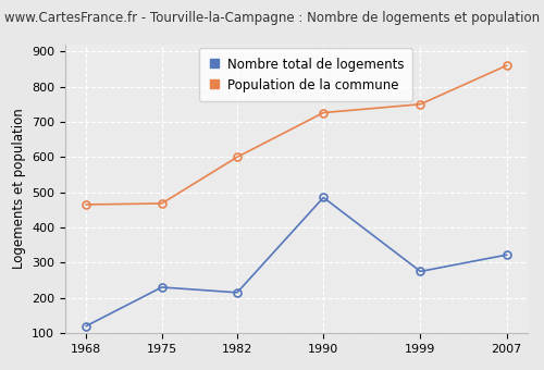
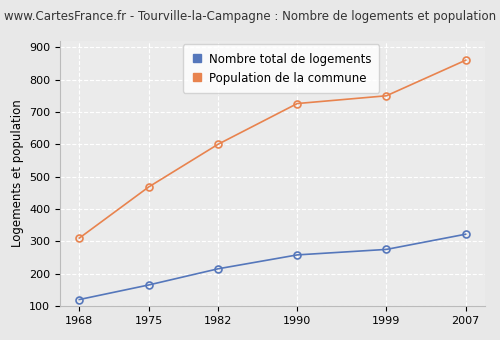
Population de la commune/1968: 465 -> 310
Nombre total de logements/1975: 230 -> 165
Nombre total de logements/1990: 485 -> 258
